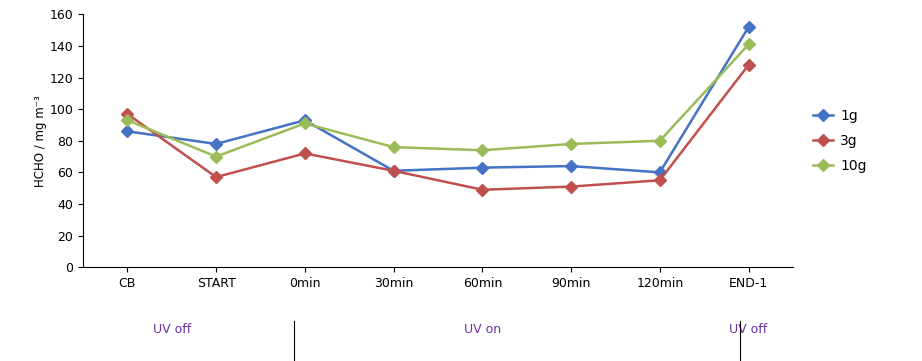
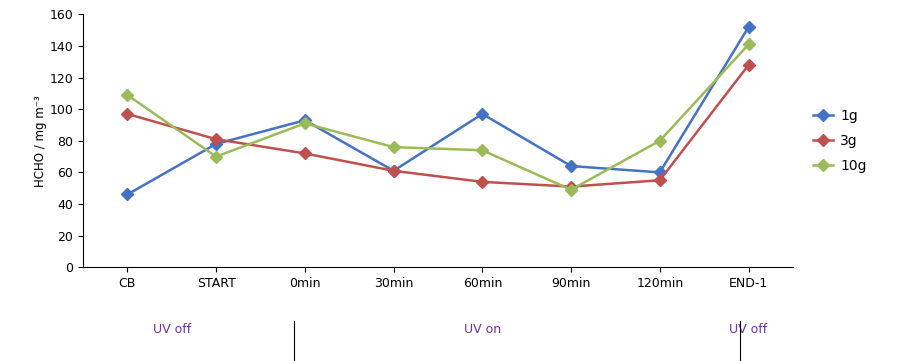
1g/CB: 86 -> 46
10g/CB: 93 -> 109
3g/START: 57 -> 81
1g/60min: 63 -> 97
3g/60min: 49 -> 54
10g/90min: 78 -> 49
